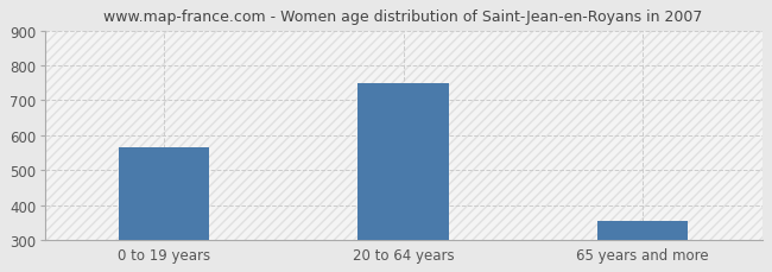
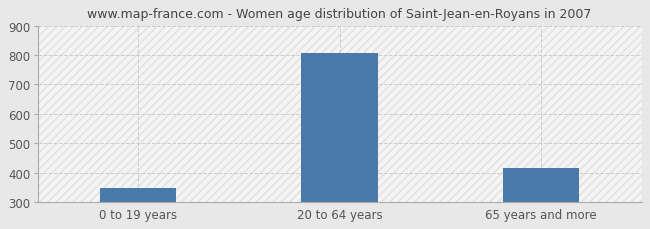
0 to 19 years: 565 -> 348
20 to 64 years: 750 -> 808
65 years and more: 355 -> 416
